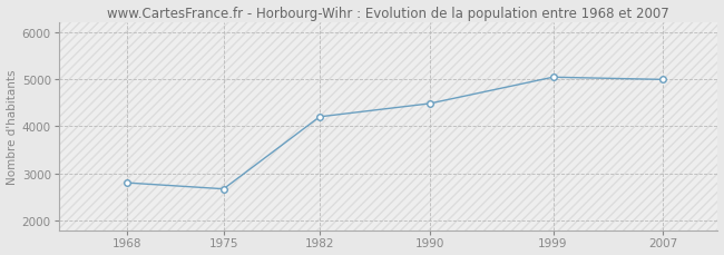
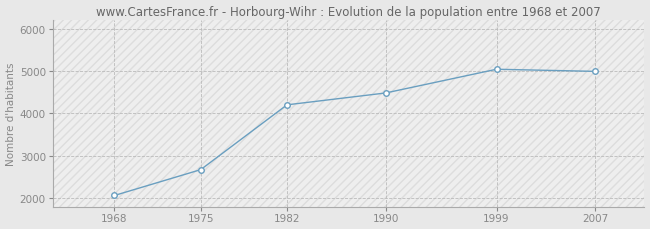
1968: 2800 -> 2060
